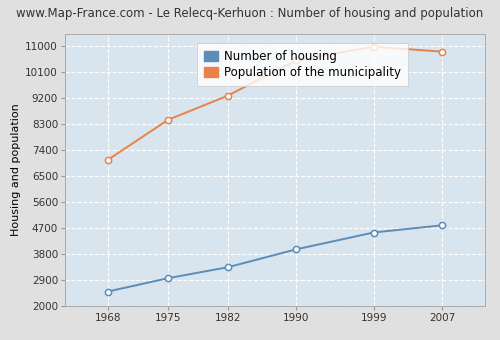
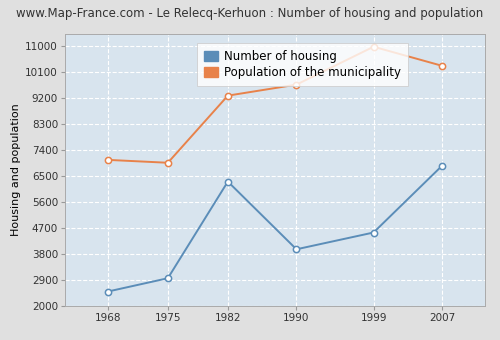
Population of the municipality/1975: 8430 -> 6950
Number of housing/1982: 3340 -> 6300
Population of the municipality/1990: 10490 -> 9650
Number of housing/2007: 4790 -> 6850
Population of the municipality/2007: 10790 -> 10300
